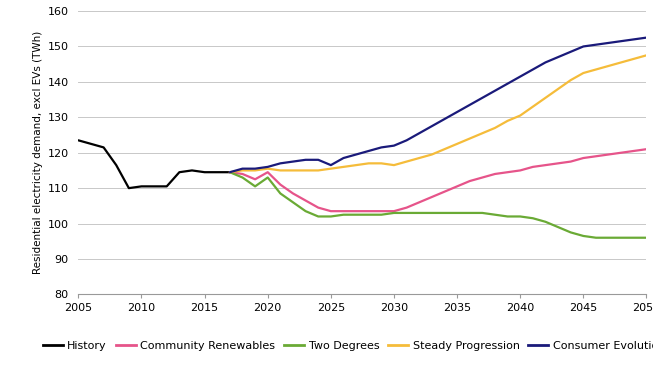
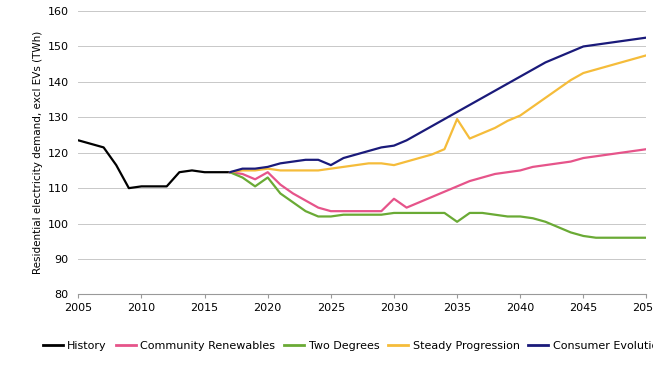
Community Renewables/2030: 103.5 -> 107.0
Two Degrees/2035: 103.0 -> 100.5
Steady Progression/2035: 122.5 -> 129.5
